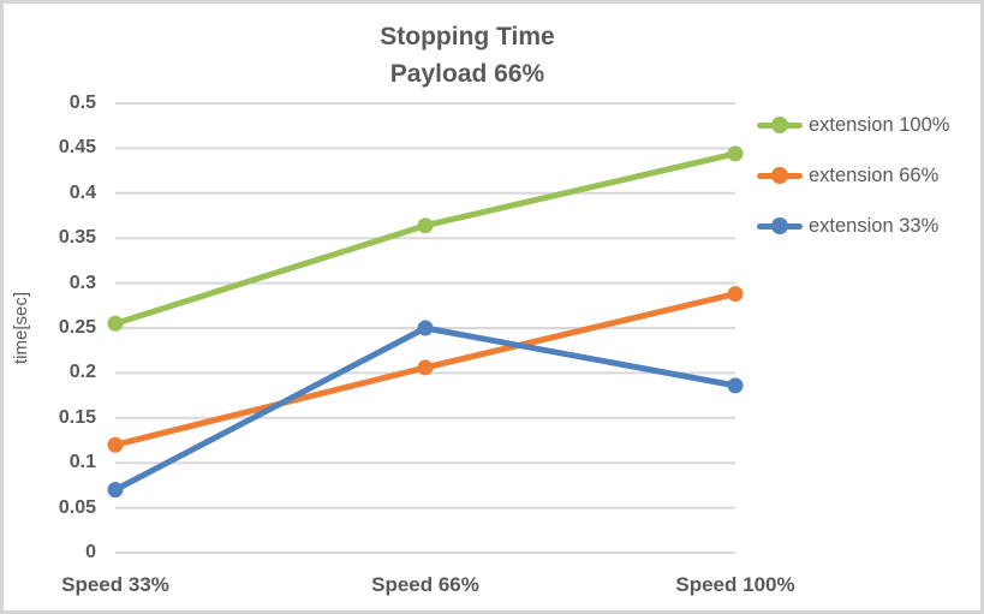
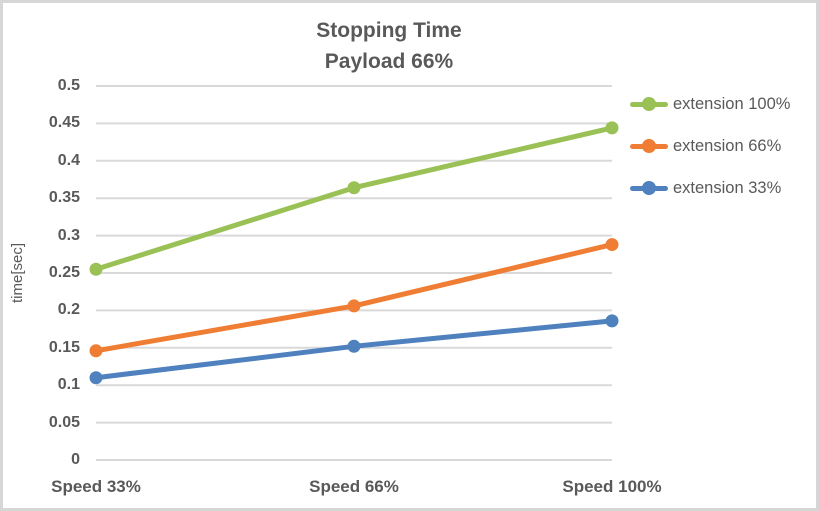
extension 66%/Speed 33%: 0.12 -> 0.15
extension 33%/Speed 33%: 0.07 -> 0.11
extension 33%/Speed 66%: 0.25 -> 0.15
